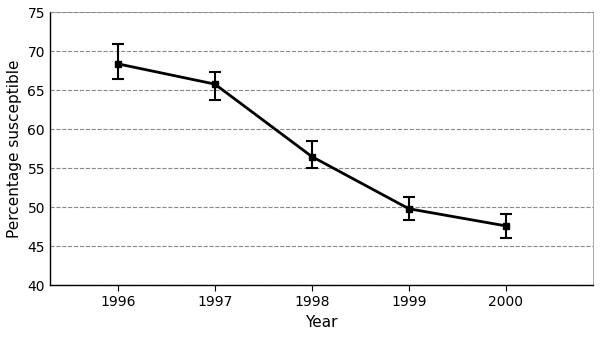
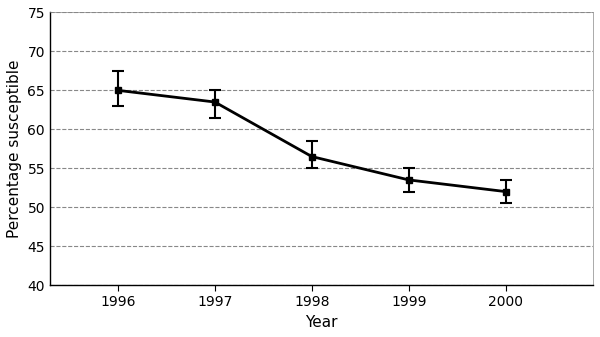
1996: 68.4 -> 65.0
1997: 65.8 -> 63.5
1999: 49.8 -> 53.5
2000: 47.6 -> 52.0
